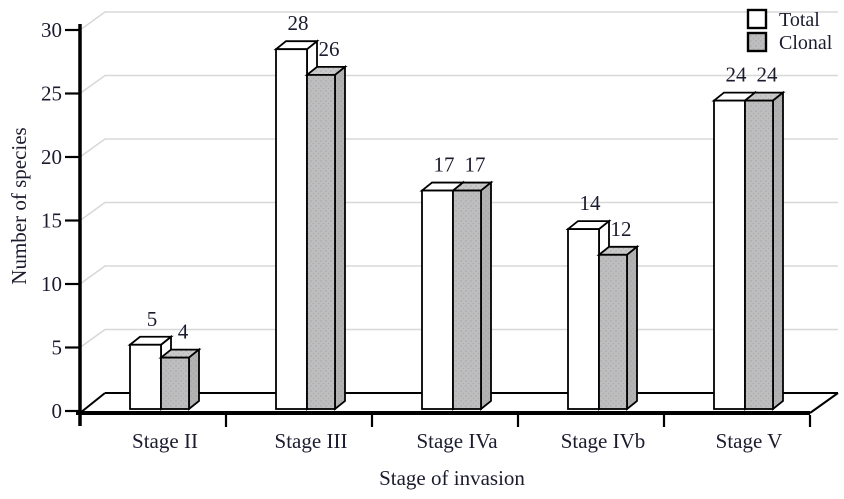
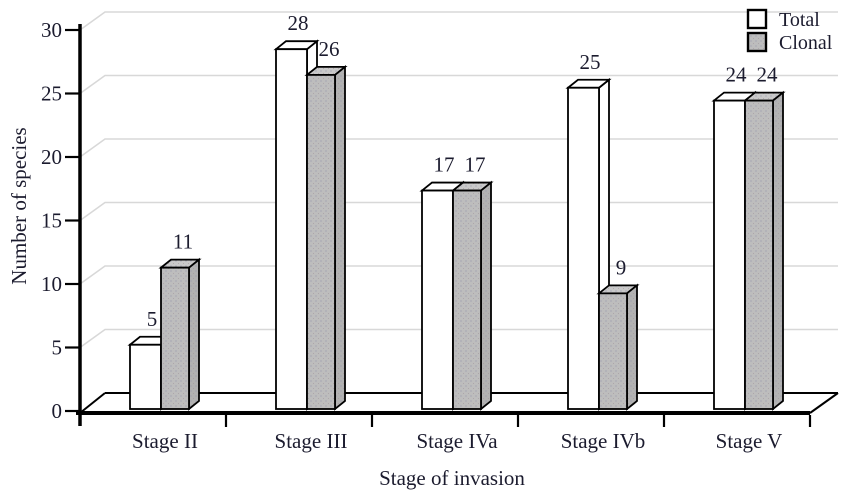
Clonal/Stage II: 4 -> 11
Total/Stage IVb: 14 -> 25
Clonal/Stage IVb: 12 -> 9
